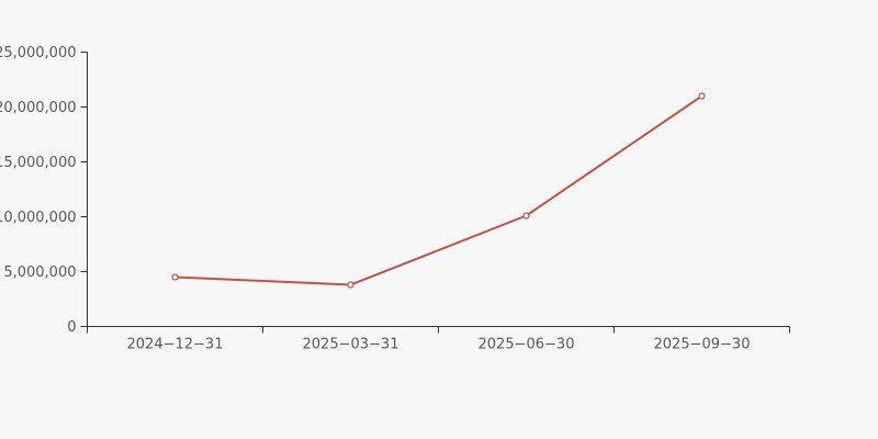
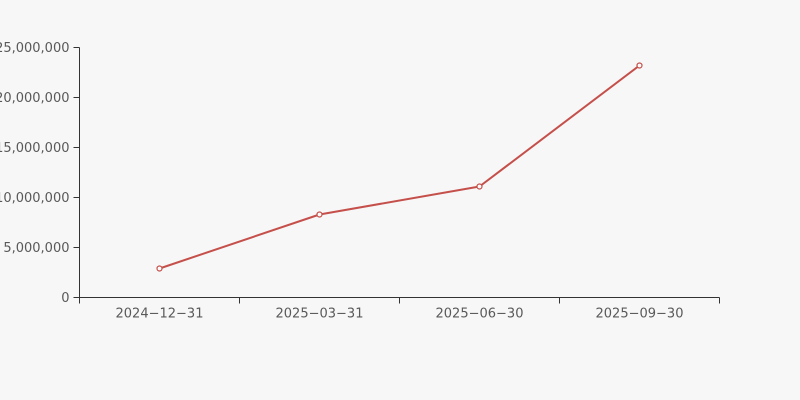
2024−12−31: 4500000 -> 2900000
2025−03−31: 3800000 -> 8300000
2025−06−30: 10100000 -> 11100000
2025−09−30: 21000000 -> 23200000
